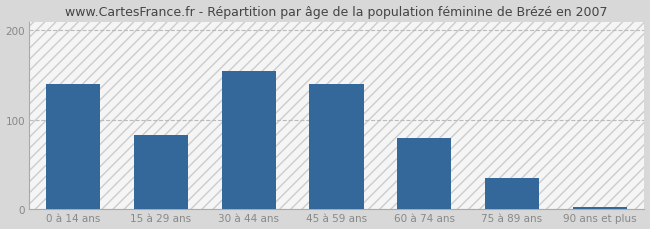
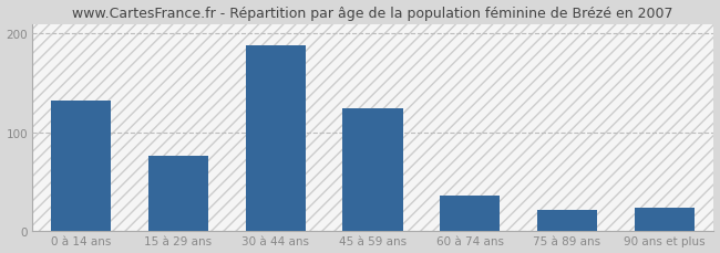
0 à 14 ans: 140 -> 132
15 à 29 ans: 83 -> 76
30 à 44 ans: 155 -> 188
45 à 59 ans: 140 -> 124
60 à 74 ans: 80 -> 36
75 à 89 ans: 35 -> 22
90 ans et plus: 3 -> 24
